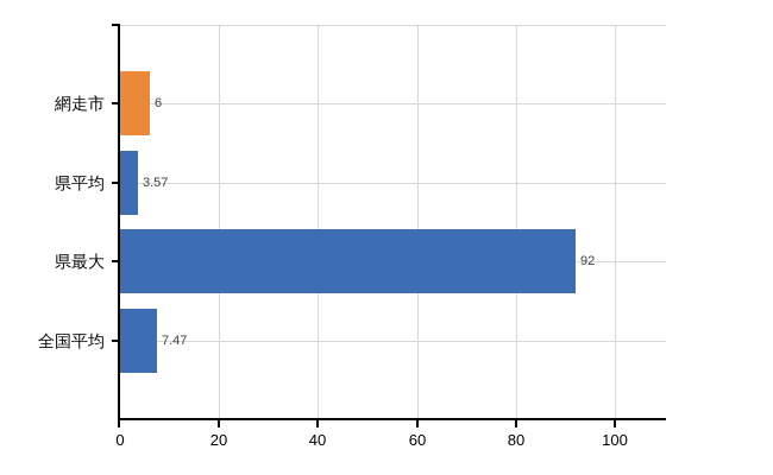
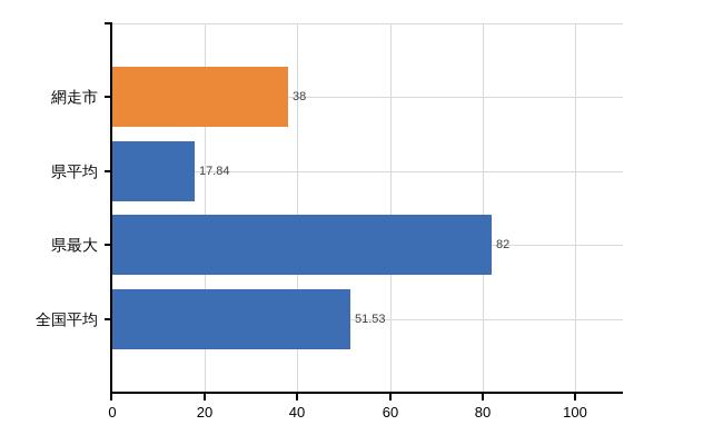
網走市: 6 -> 38
県平均: 3.57 -> 17.84
県最大: 92 -> 82
全国平均: 7.47 -> 51.53
